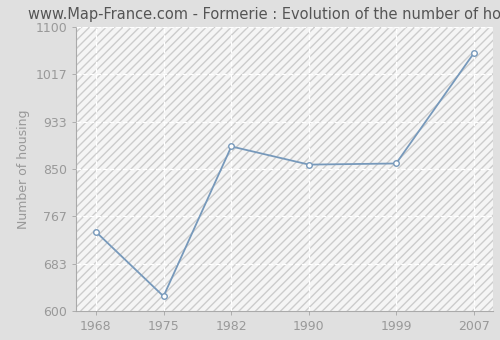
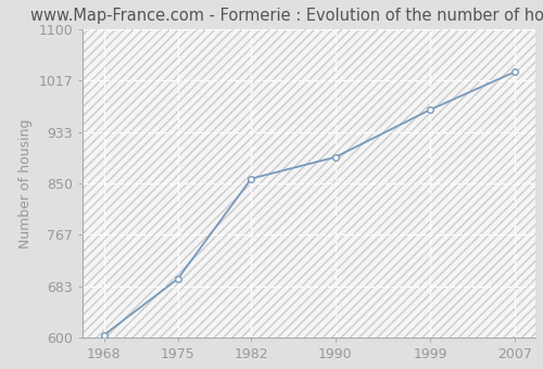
1968: 740 -> 604
1975: 626 -> 695
1982: 890 -> 858
1990: 858 -> 893
1999: 860 -> 970
2007: 1054 -> 1031
